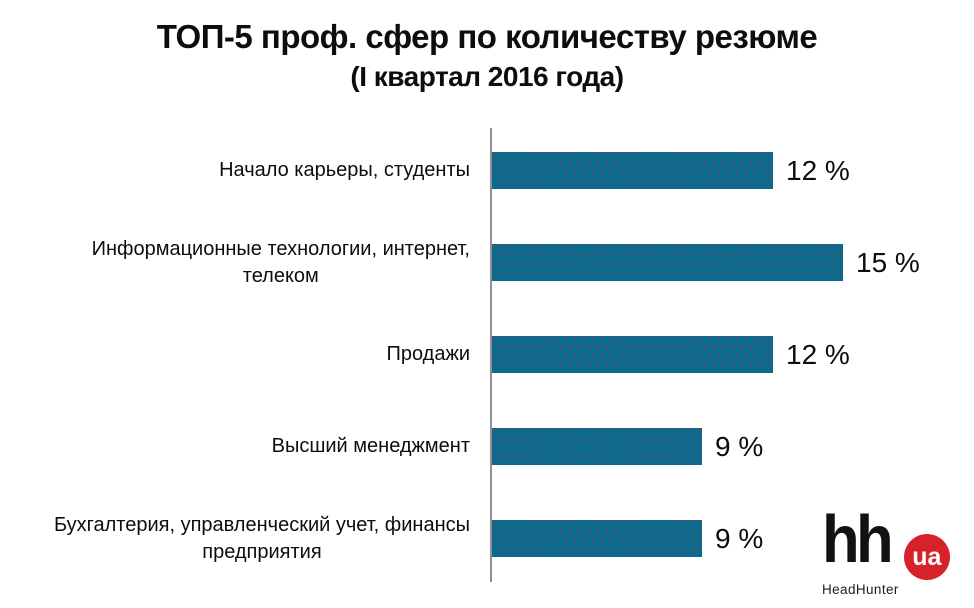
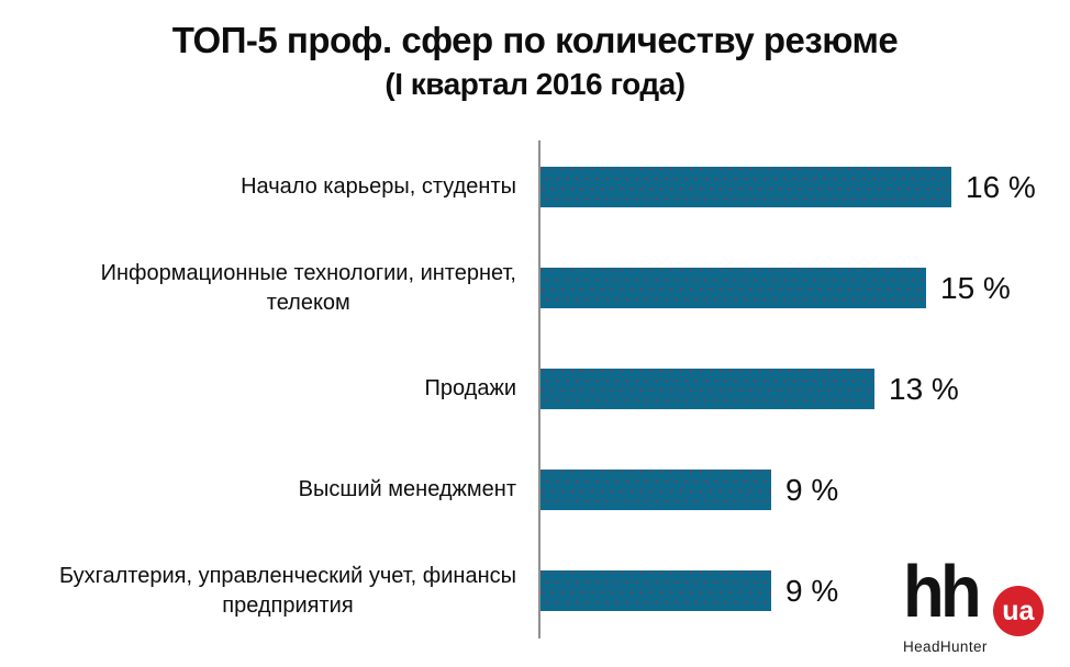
Начало карьеры, студенты: 12 -> 16
Продажи: 12 -> 13
